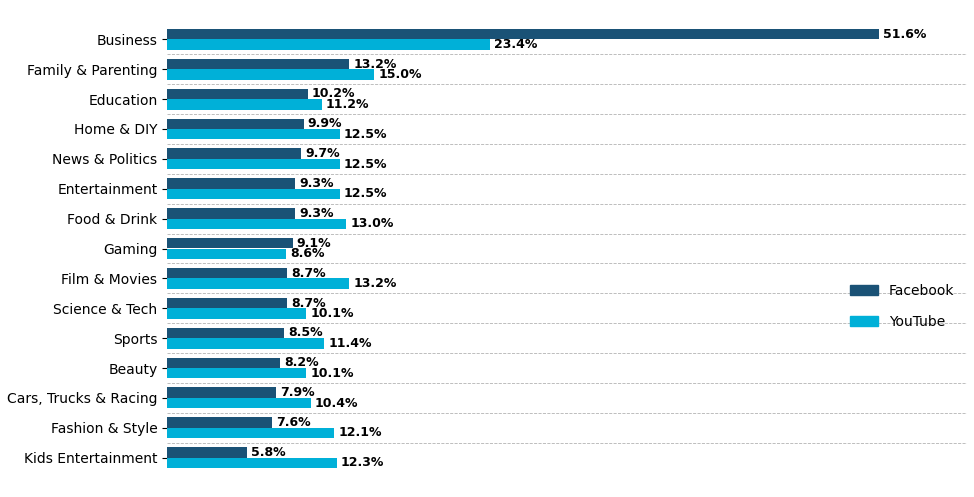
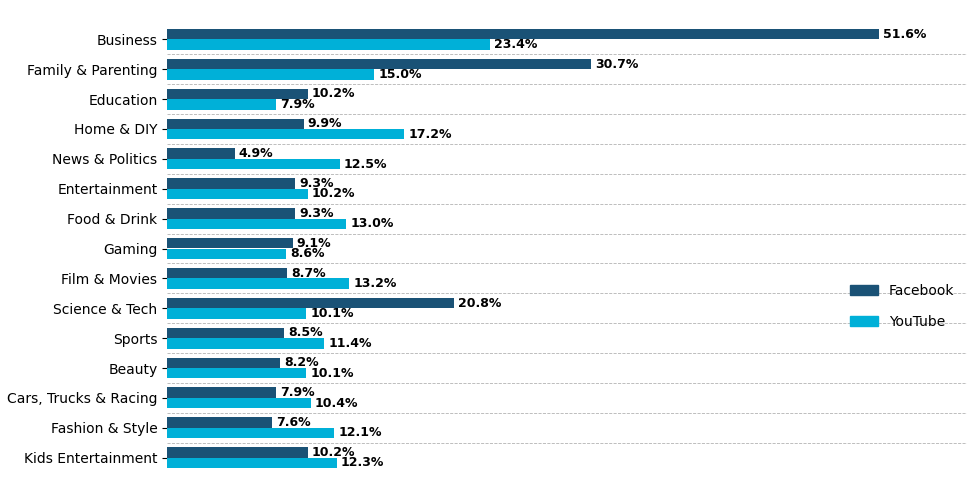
Facebook/Family & Parenting: 13.2% -> 30.7%
YouTube/Education: 11.2% -> 7.9%
YouTube/Home & DIY: 12.5% -> 17.2%
Facebook/News & Politics: 9.7% -> 4.9%
YouTube/Entertainment: 12.5% -> 10.2%
Facebook/Science & Tech: 8.7% -> 20.8%
Facebook/Kids Entertainment: 5.8% -> 10.2%
